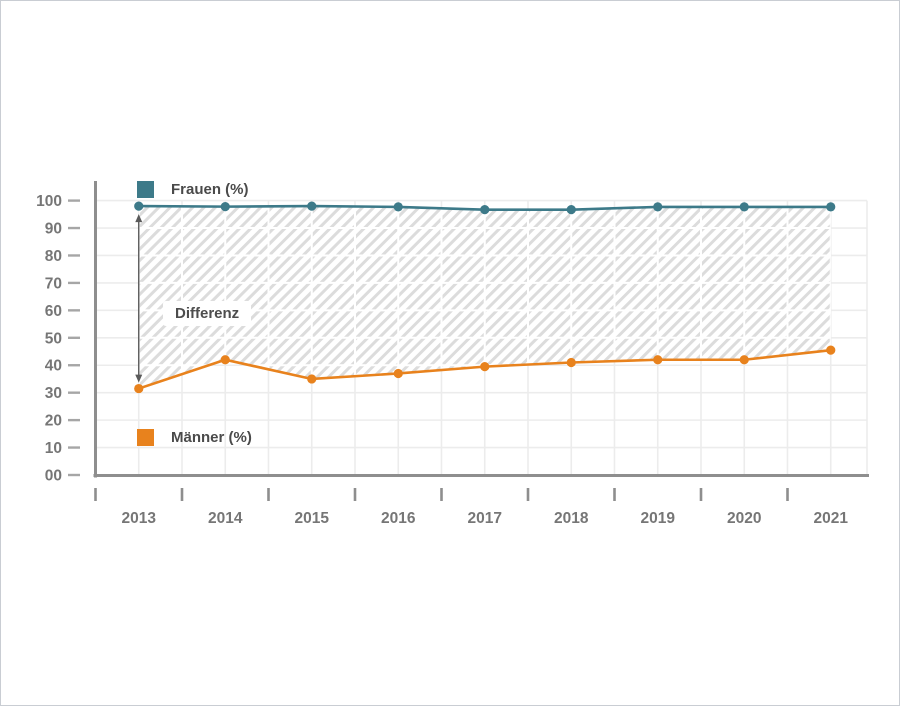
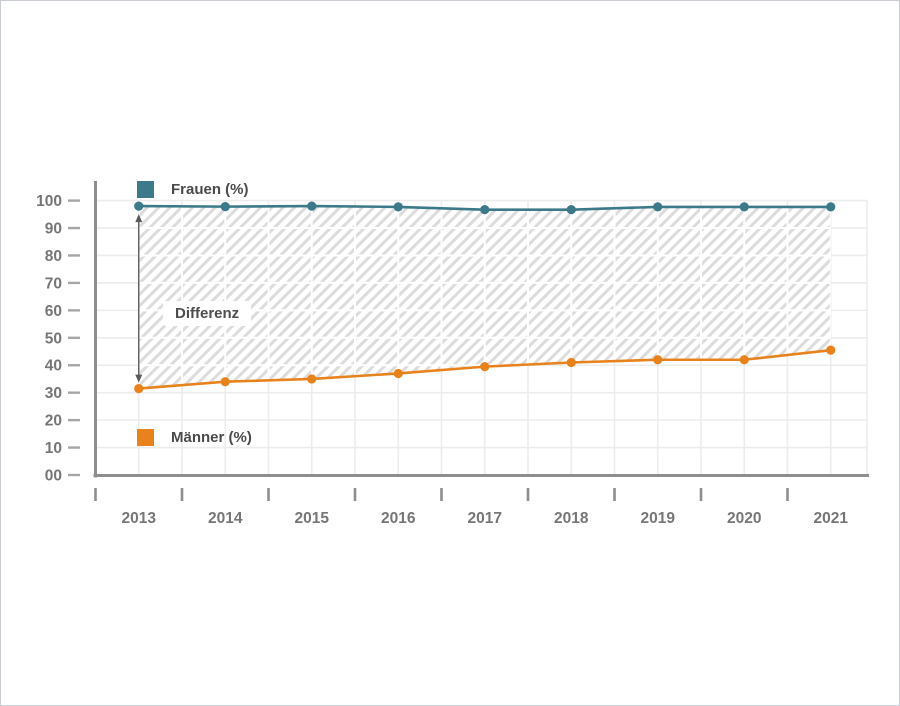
Männer (%)/2014: 42 -> 34
